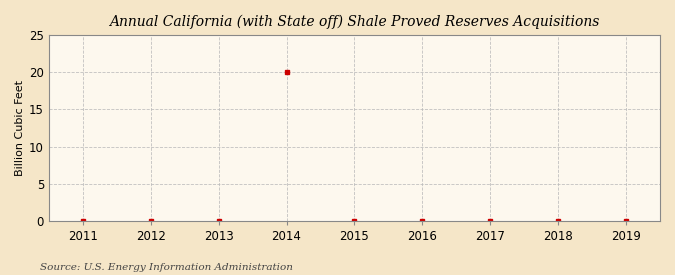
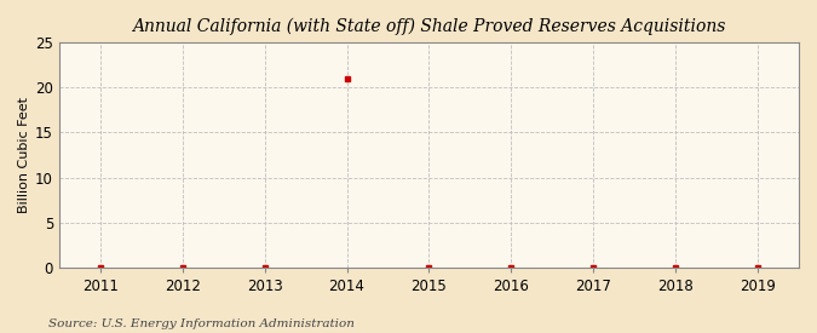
2014: 20 -> 21
